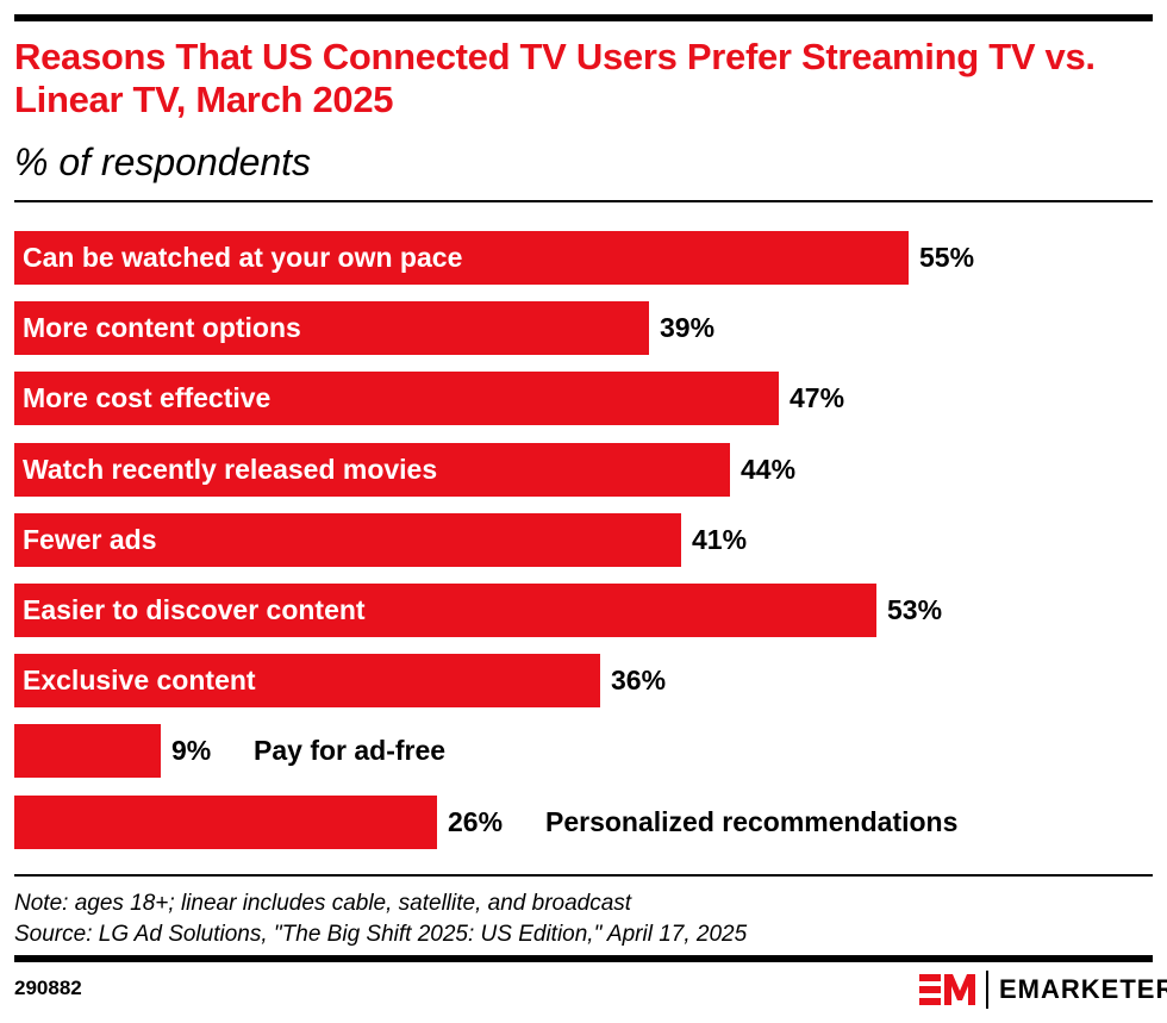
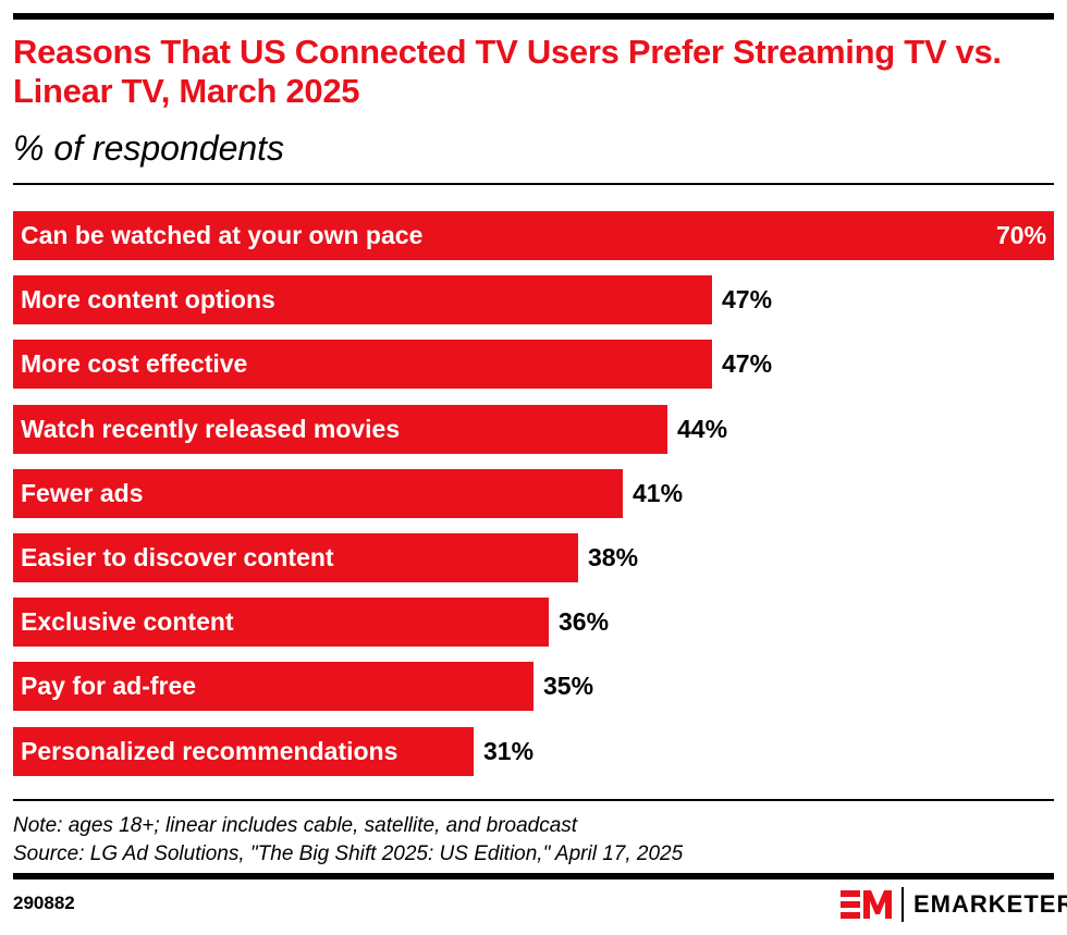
Can be watched at your own pace: 55% -> 70%
More content options: 39% -> 47%
Easier to discover content: 53% -> 38%
Pay for ad-free: 9% -> 35%
Personalized recommendations: 26% -> 31%
